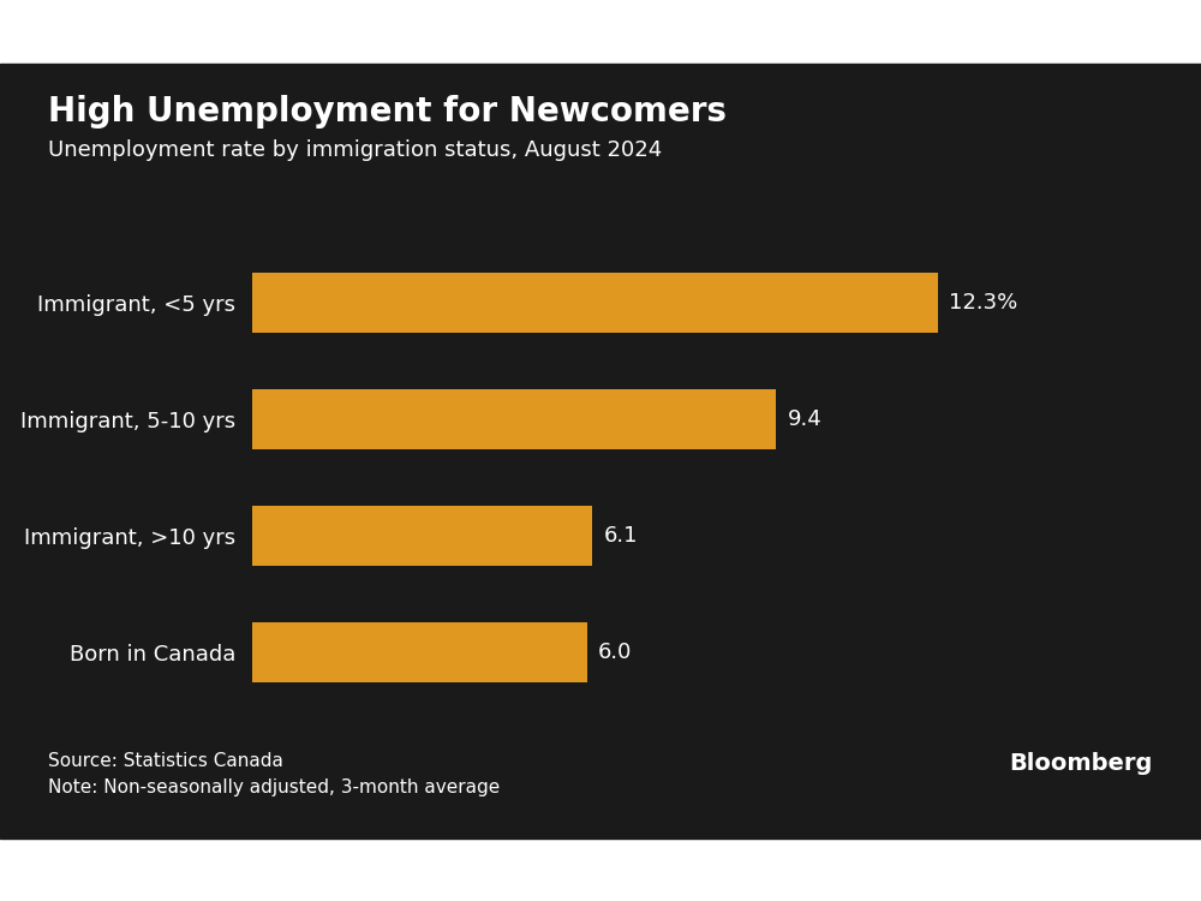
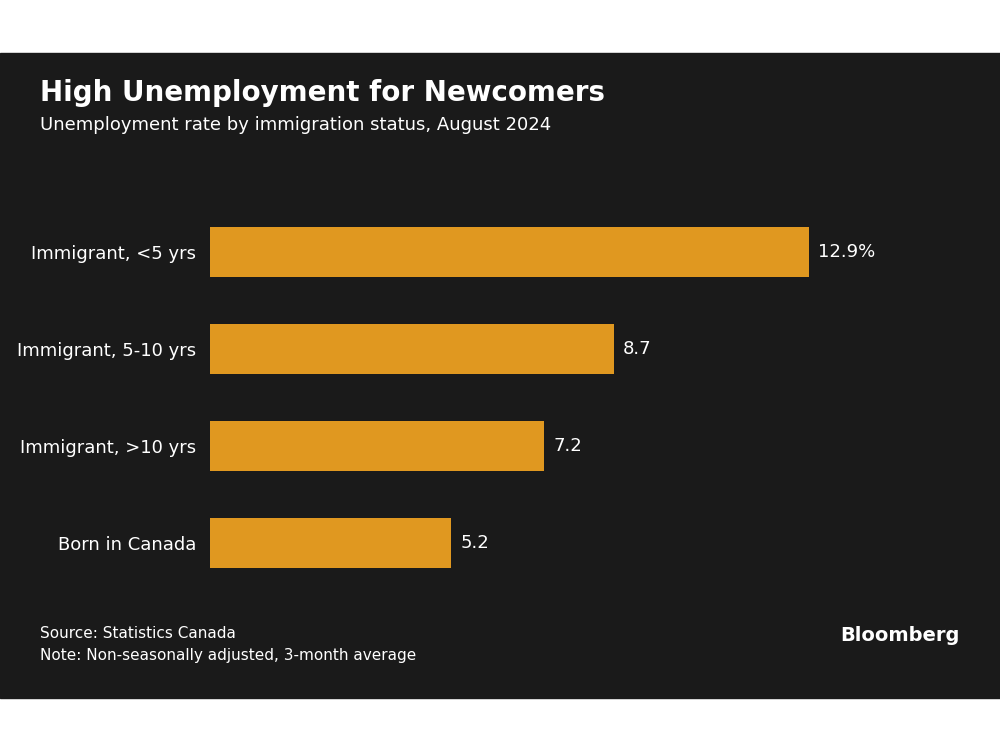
Immigrant, <5 yrs: 12.3% -> 12.9%
Immigrant, 5-10 yrs: 9.4 -> 8.7
Immigrant, >10 yrs: 6.1 -> 7.2
Born in Canada: 6.0 -> 5.2
